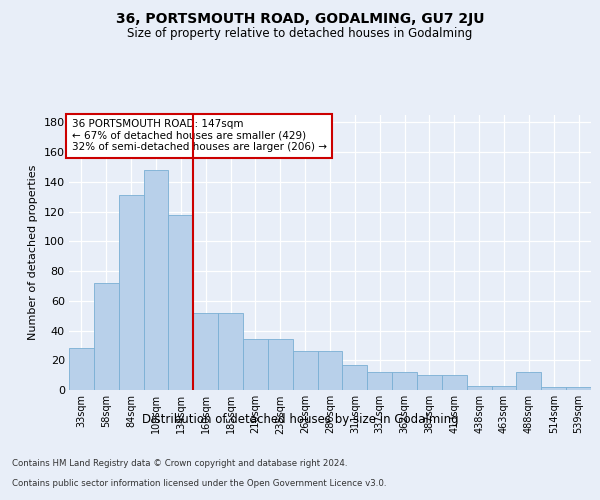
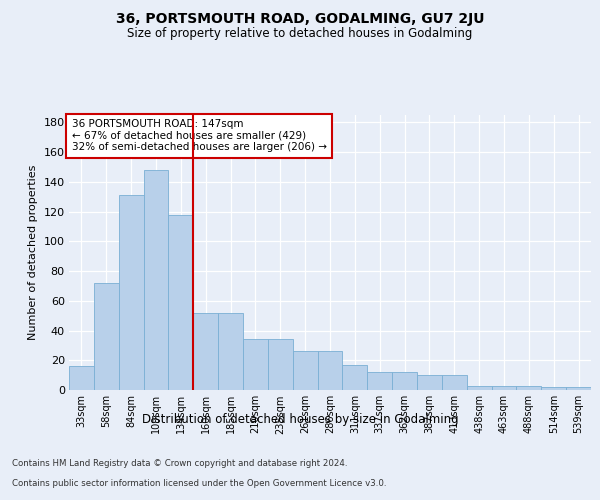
33sqm: 28 -> 16
488sqm: 12 -> 3
